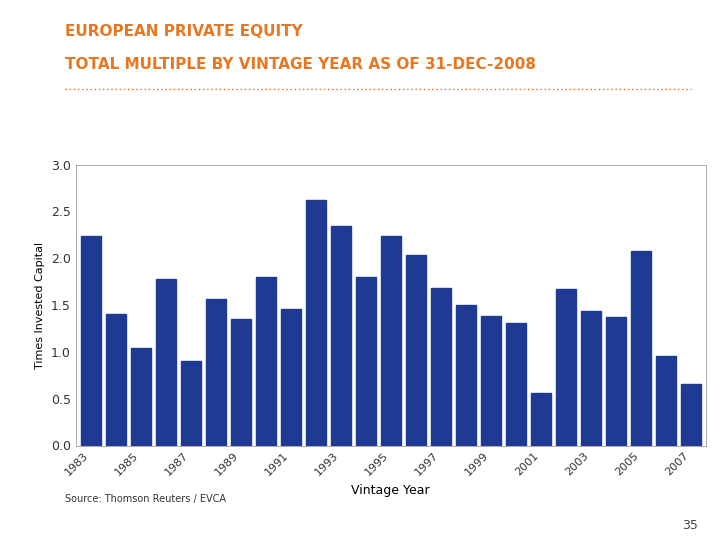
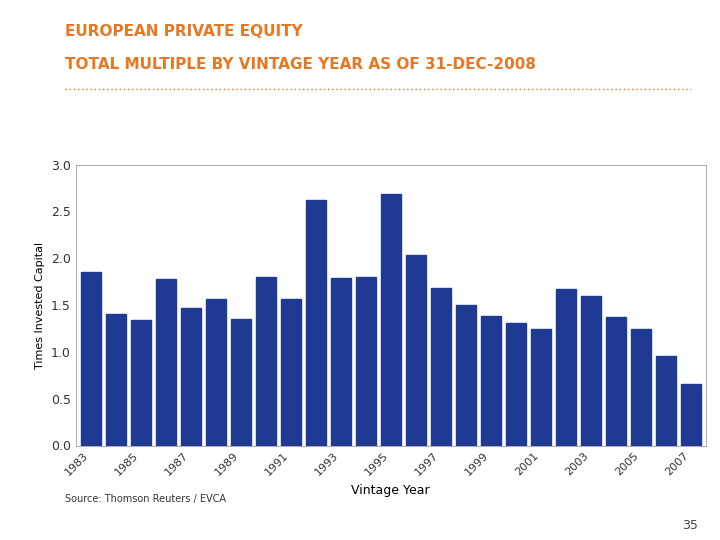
1983: 2.24 -> 1.85
1985: 1.04 -> 1.34
1987: 0.90 -> 1.47
1991: 1.46 -> 1.57
1993: 2.34 -> 1.79
1995: 2.24 -> 2.69
2001: 0.56 -> 1.24
2003: 1.44 -> 1.60
2005: 2.08 -> 1.25
